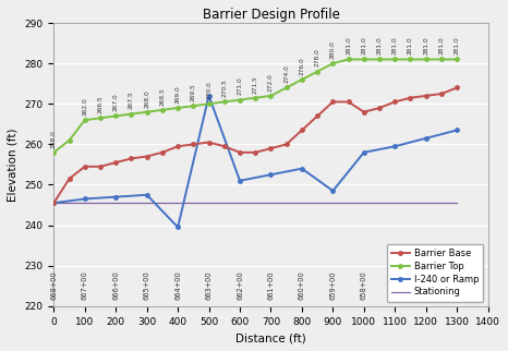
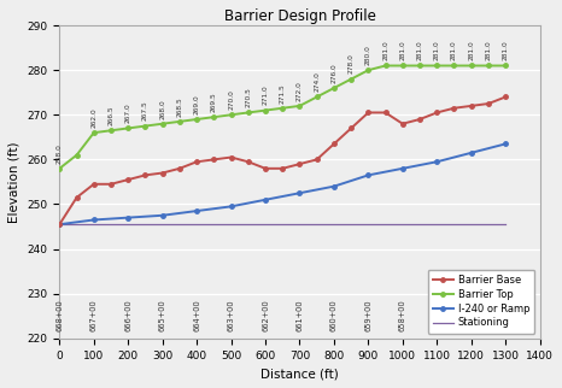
I-240 or Ramp/400: 239.5 -> 248.5
I-240 or Ramp/500: 272.0 -> 249.5
I-240 or Ramp/900: 248.5 -> 256.5
